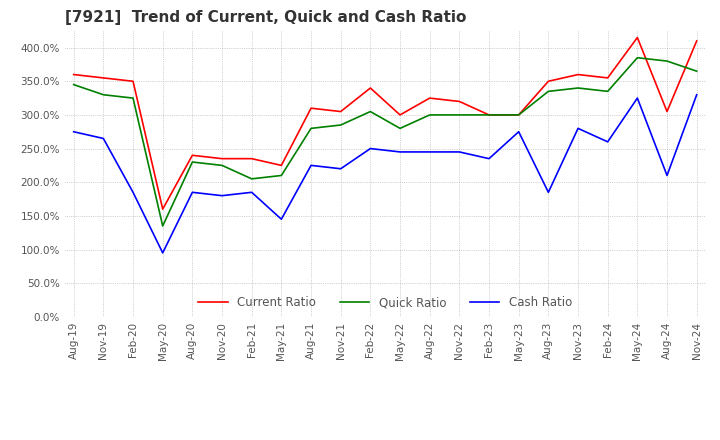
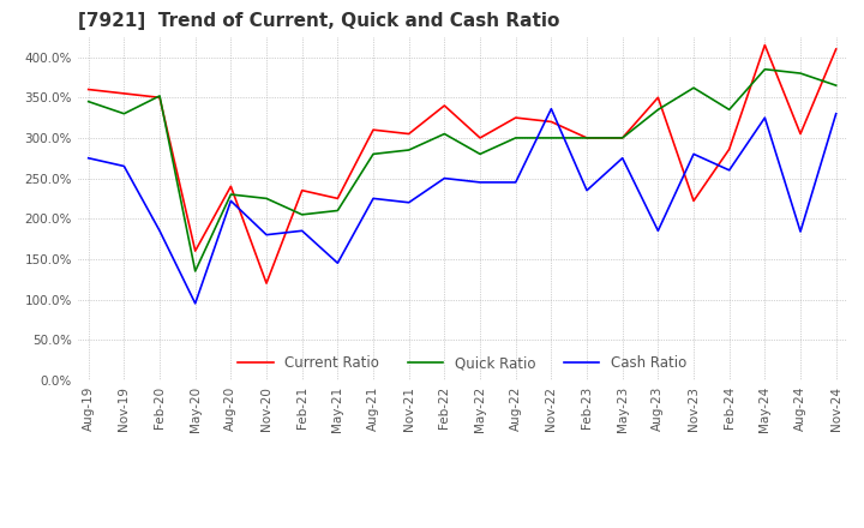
Quick Ratio/Feb-20: 325% -> 352%
Cash Ratio/Aug-20: 185% -> 222%
Current Ratio/Nov-20: 235% -> 120%
Cash Ratio/Nov-22: 245% -> 336%
Current Ratio/Nov-23: 360% -> 222%
Quick Ratio/Nov-23: 340% -> 362%
Current Ratio/Feb-24: 355% -> 286%
Cash Ratio/Aug-24: 210% -> 184%
